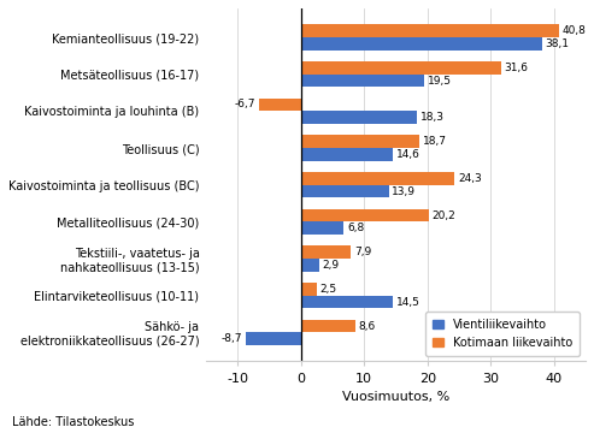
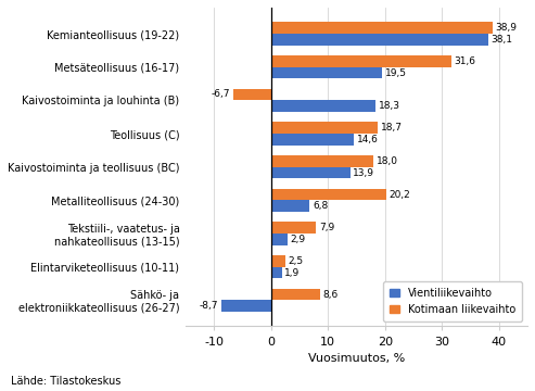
Kotimaan liikevaihto/Kemianteollisuus (19-22): 40,8 -> 38,9
Kotimaan liikevaihto/Kaivostoiminta ja teollisuus (BC): 24,3 -> 18,0
Vientiliikevaihto/Elintarviketeollisuus (10-11): 14,5 -> 1,9
